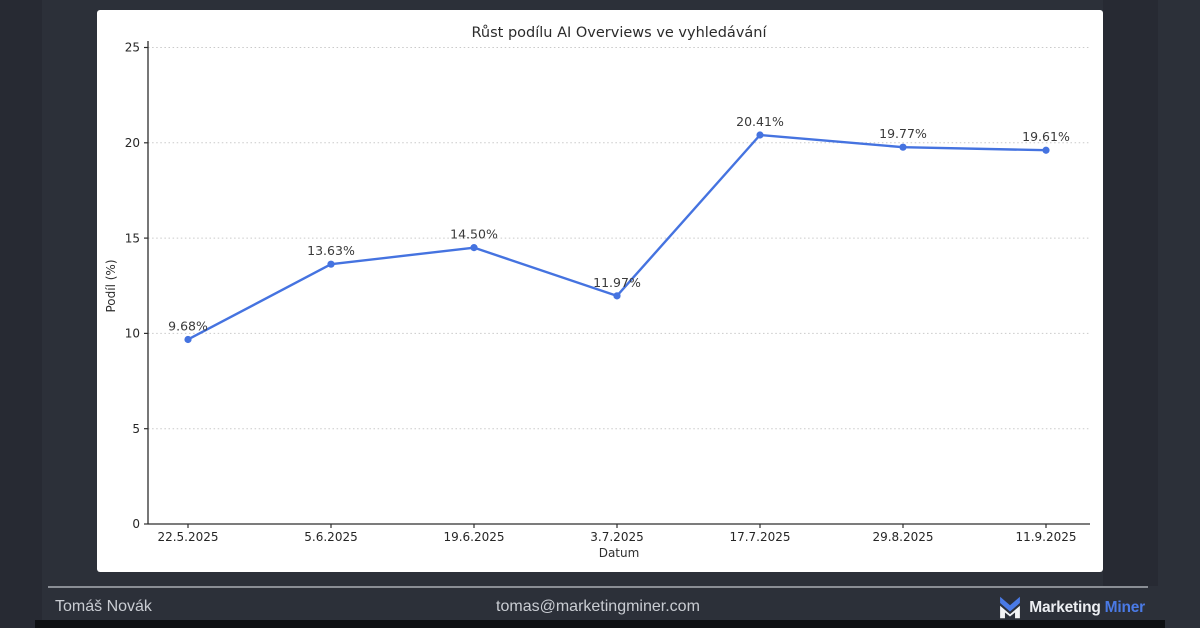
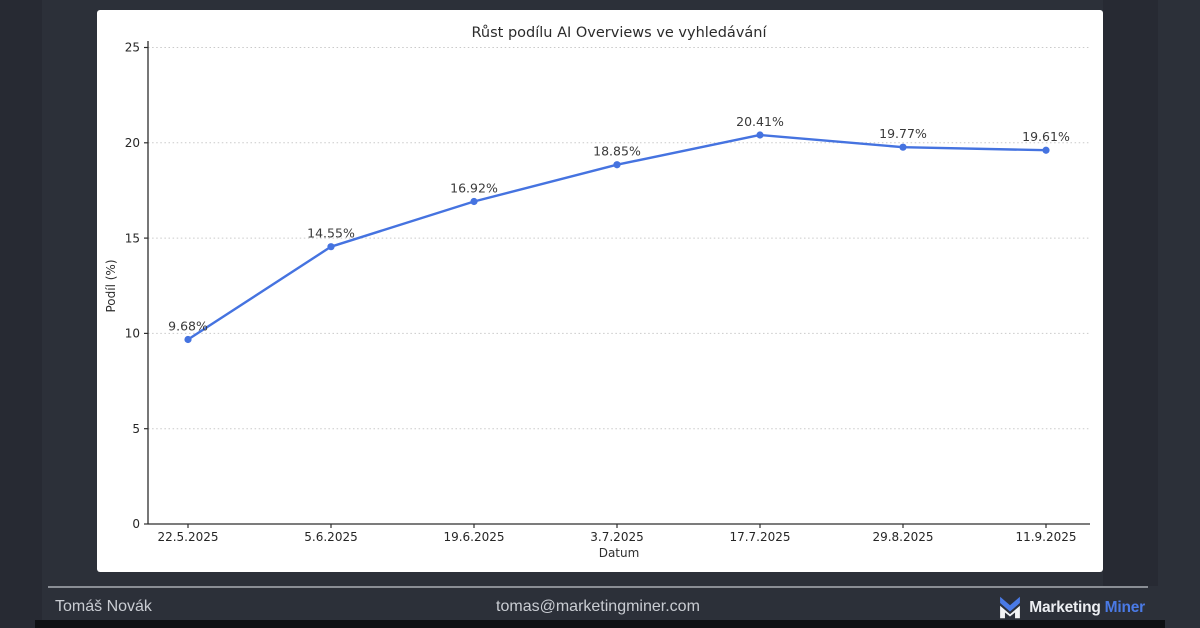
5.6.2025: 13.63% -> 14.55%
19.6.2025: 14.50% -> 16.92%
3.7.2025: 11.97% -> 18.85%
